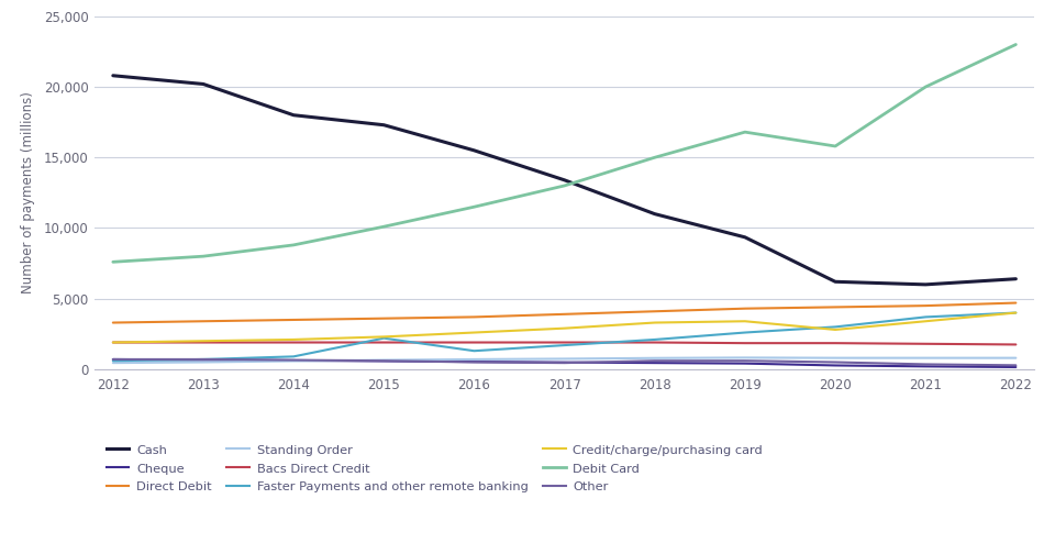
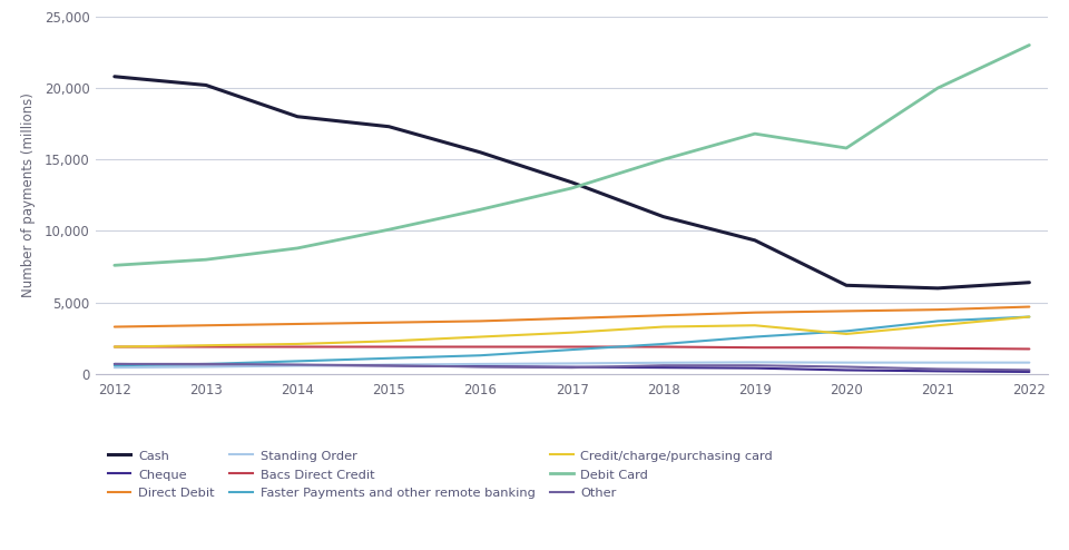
Faster Payments and other remote banking/2015: 2,200 -> 1,100
